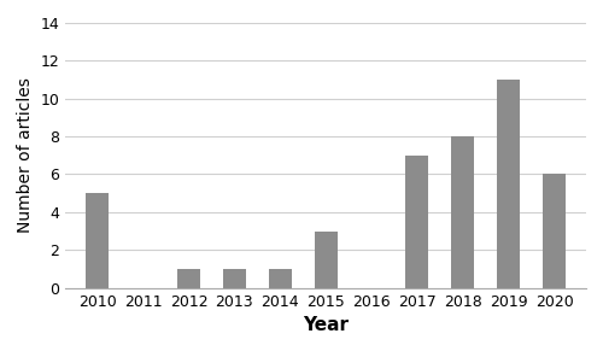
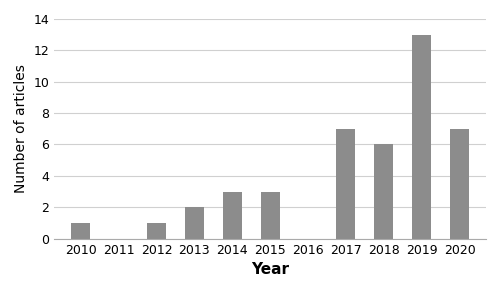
2010: 5 -> 1
2013: 1 -> 2
2014: 1 -> 3
2018: 8 -> 6
2019: 11 -> 13
2020: 6 -> 7
